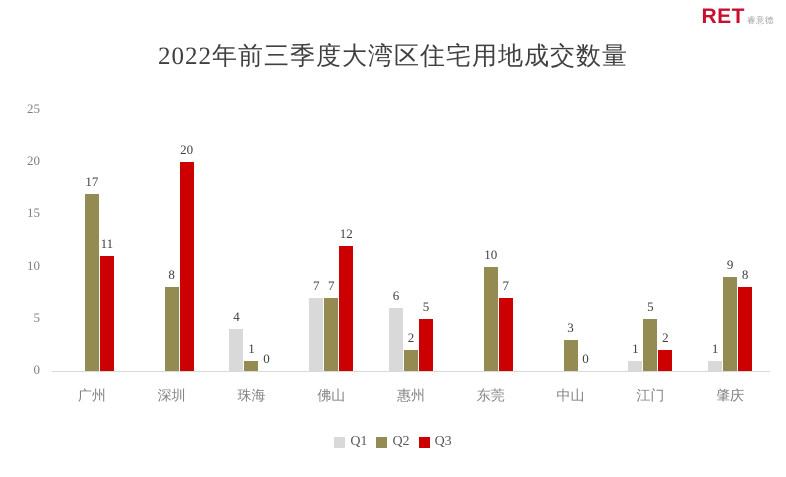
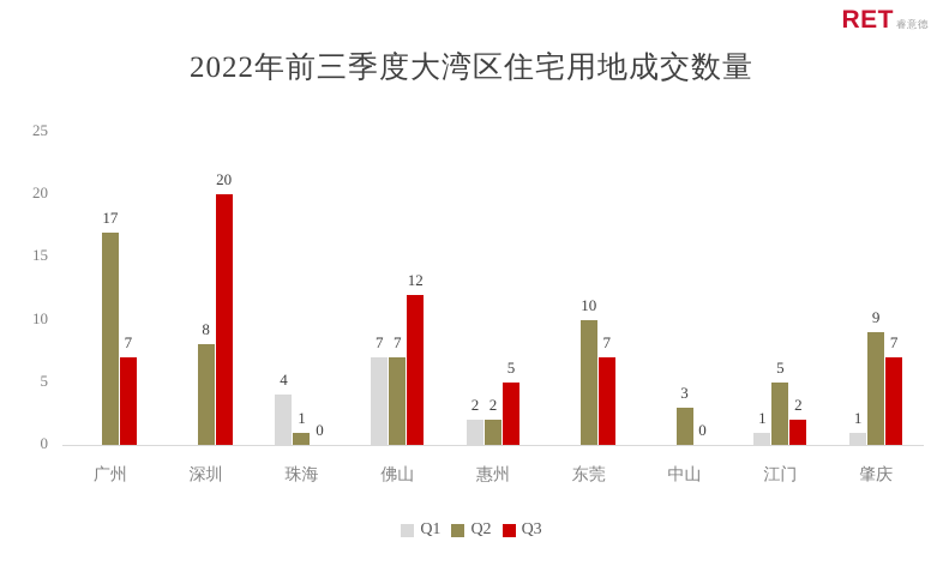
Q3/广州: 11 -> 7
Q1/惠州: 6 -> 2
Q3/肇庆: 8 -> 7
